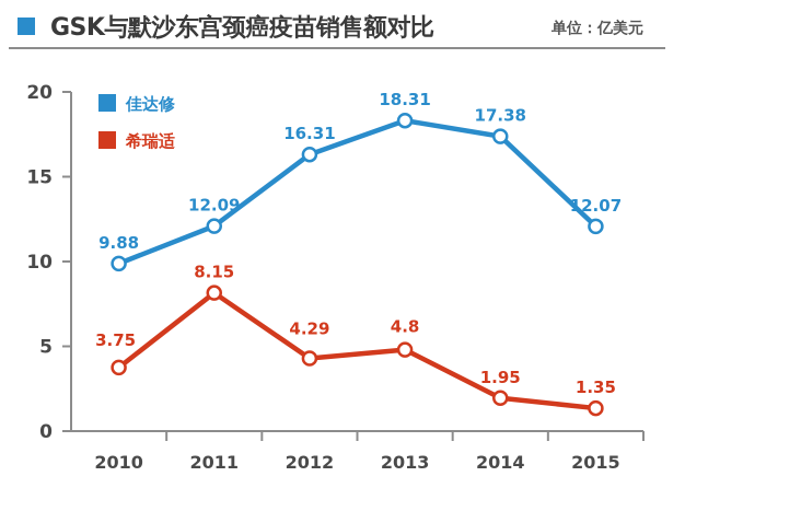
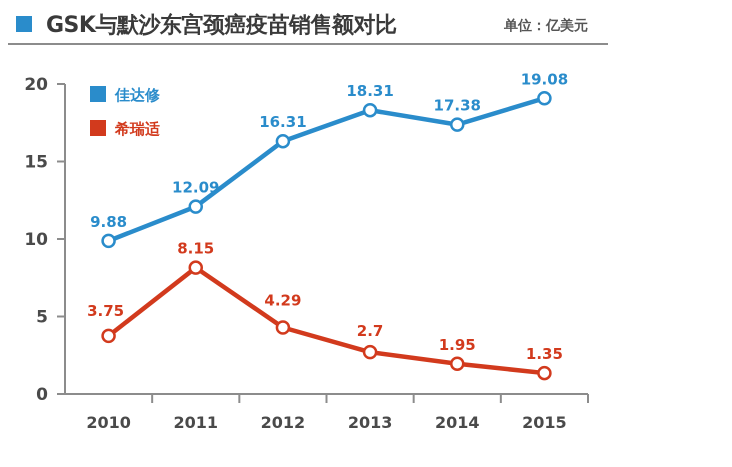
希瑞适/2013: 4.8 -> 2.7
佳达修/2015: 12.07 -> 19.08
